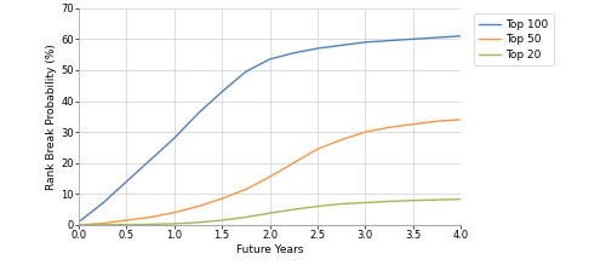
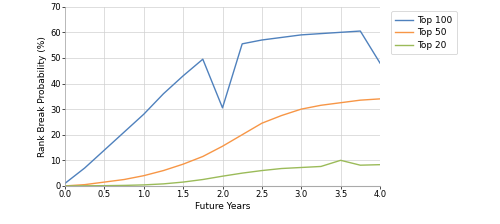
Top 100/2.0: 53.5 -> 30.5
Top 20/3.5: 7.9 -> 10.0
Top 100/4.0: 61.0 -> 48.0
